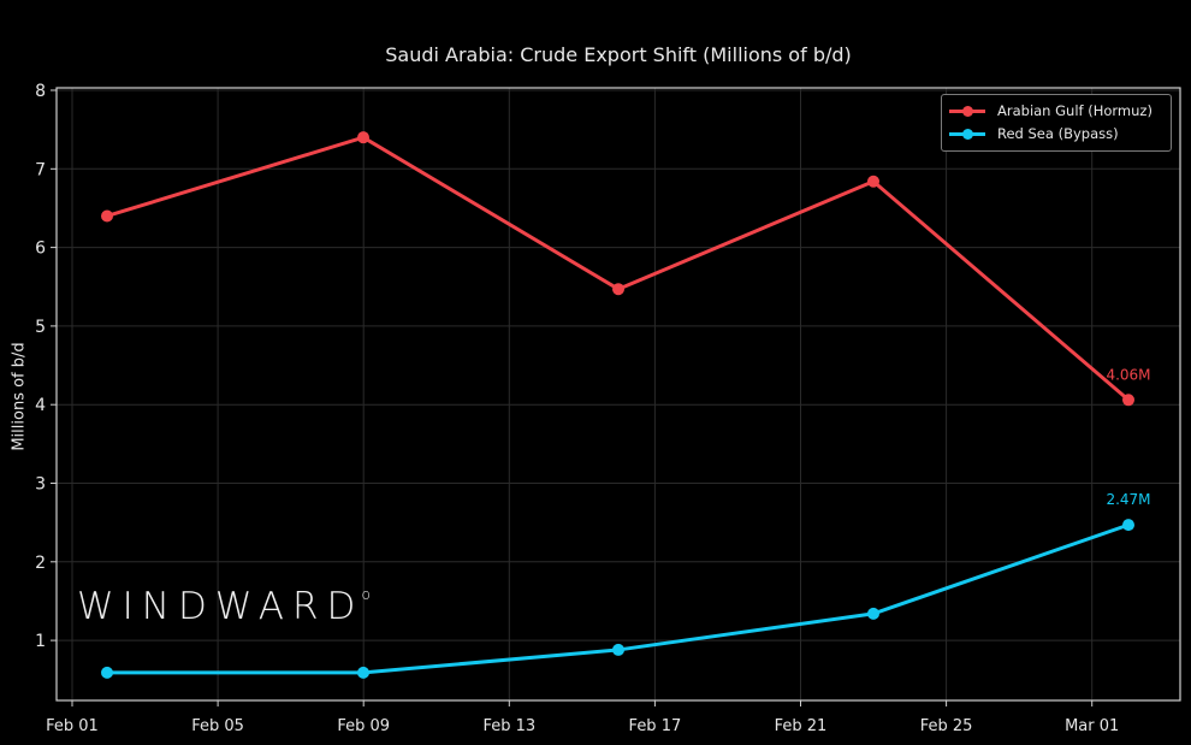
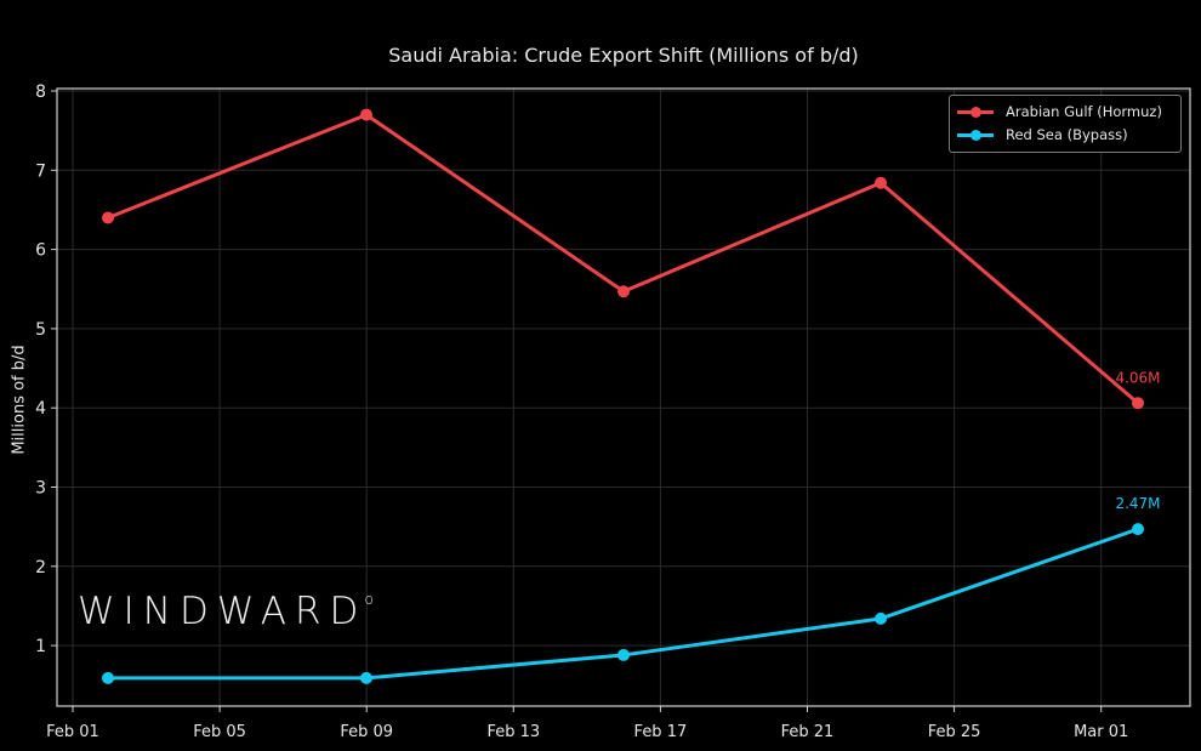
Arabian Gulf (Hormuz)/Feb 09: 7.4 -> 7.7
